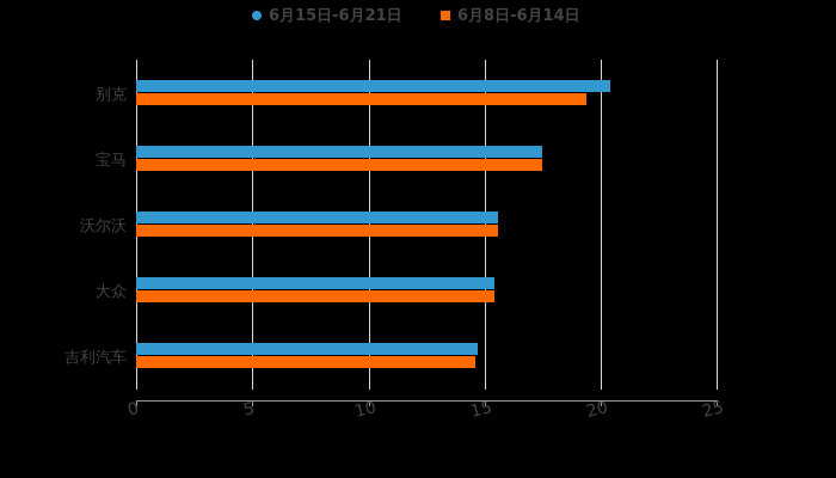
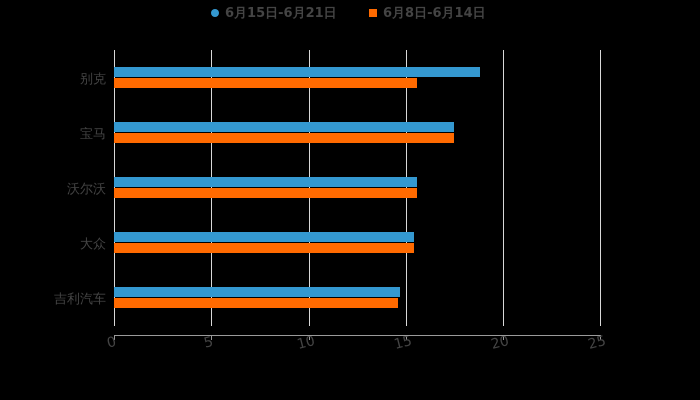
6月15日-6月21日/别克: 20.4 -> 18.8
6月8日-6月14日/别克: 19.4 -> 15.6
